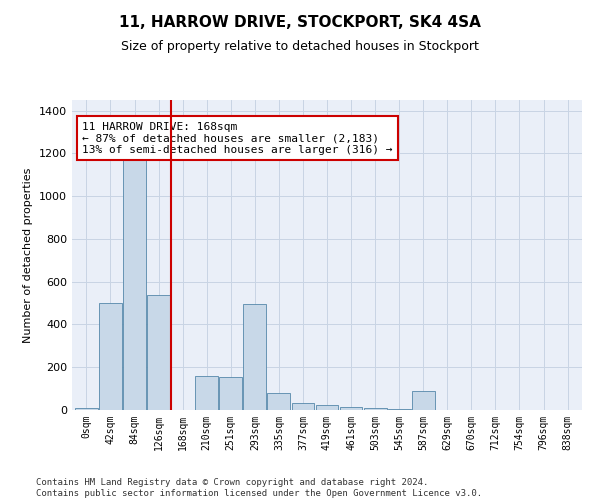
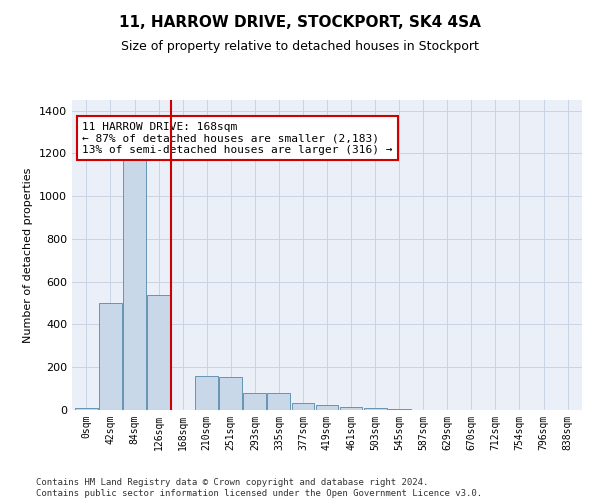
293sqm: 495 -> 80
587sqm: 90 -> 2
